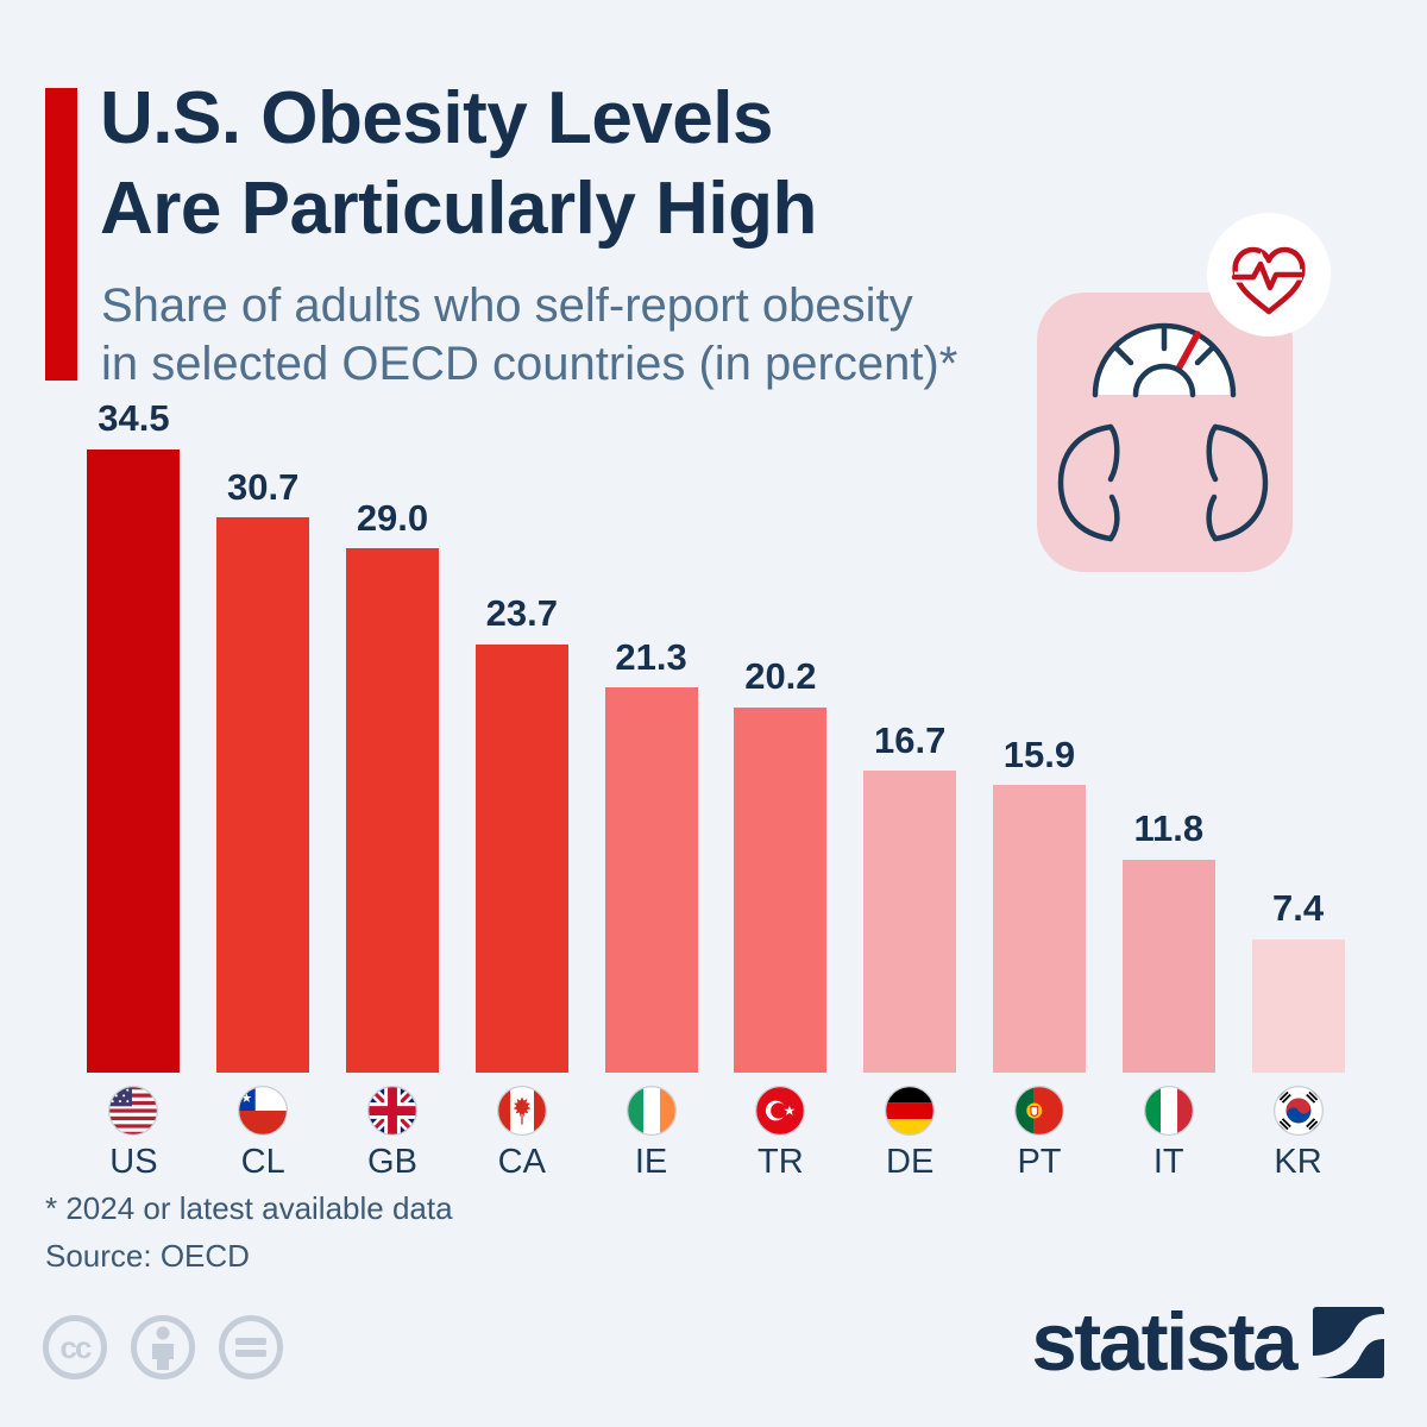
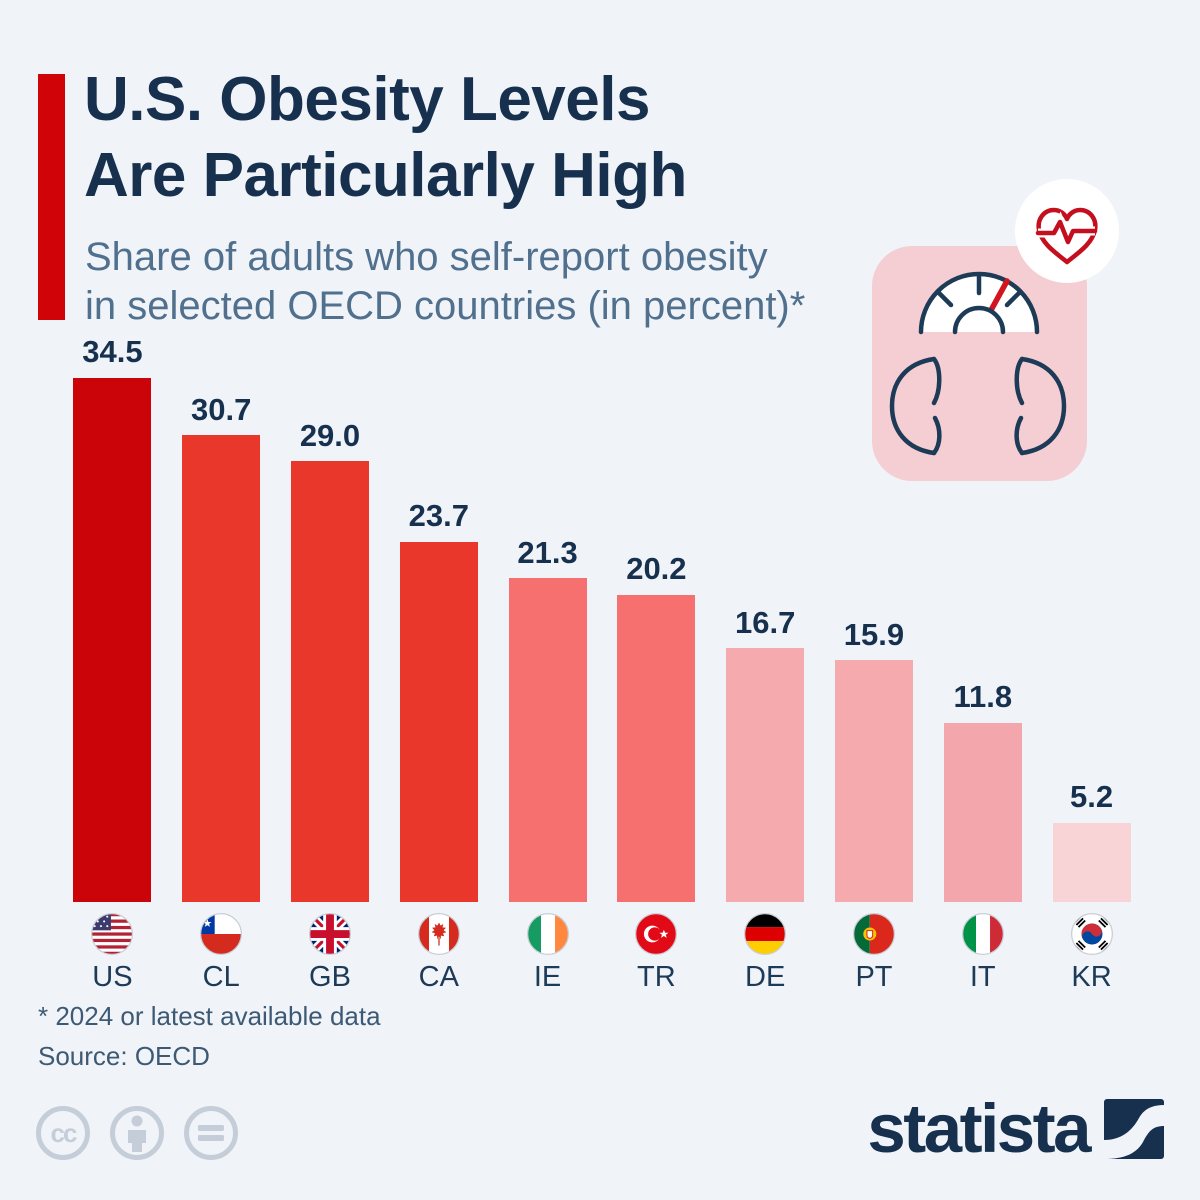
KR: 7.4 -> 5.2
